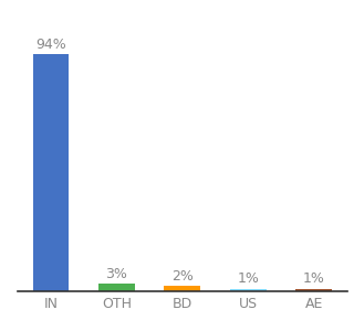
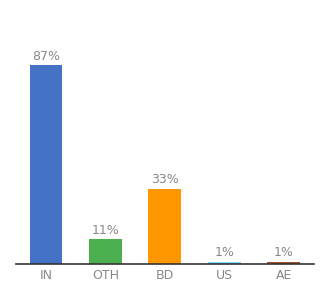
IN: 94% -> 87%
OTH: 3% -> 11%
BD: 2% -> 33%
